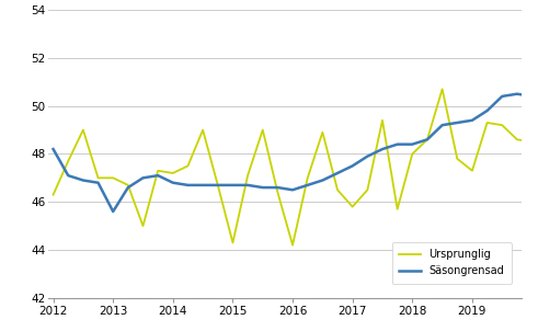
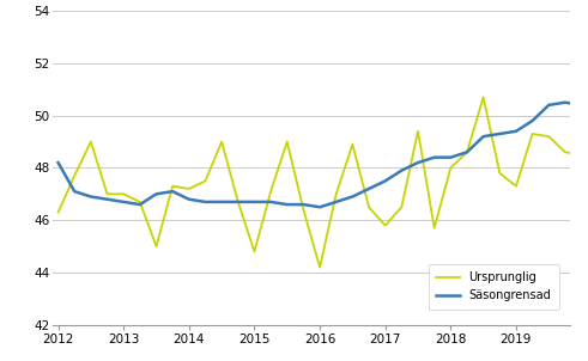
Säsongrensad/2013: 45.6 -> 46.7
Ursprunglig/2015: 44.3 -> 44.8
